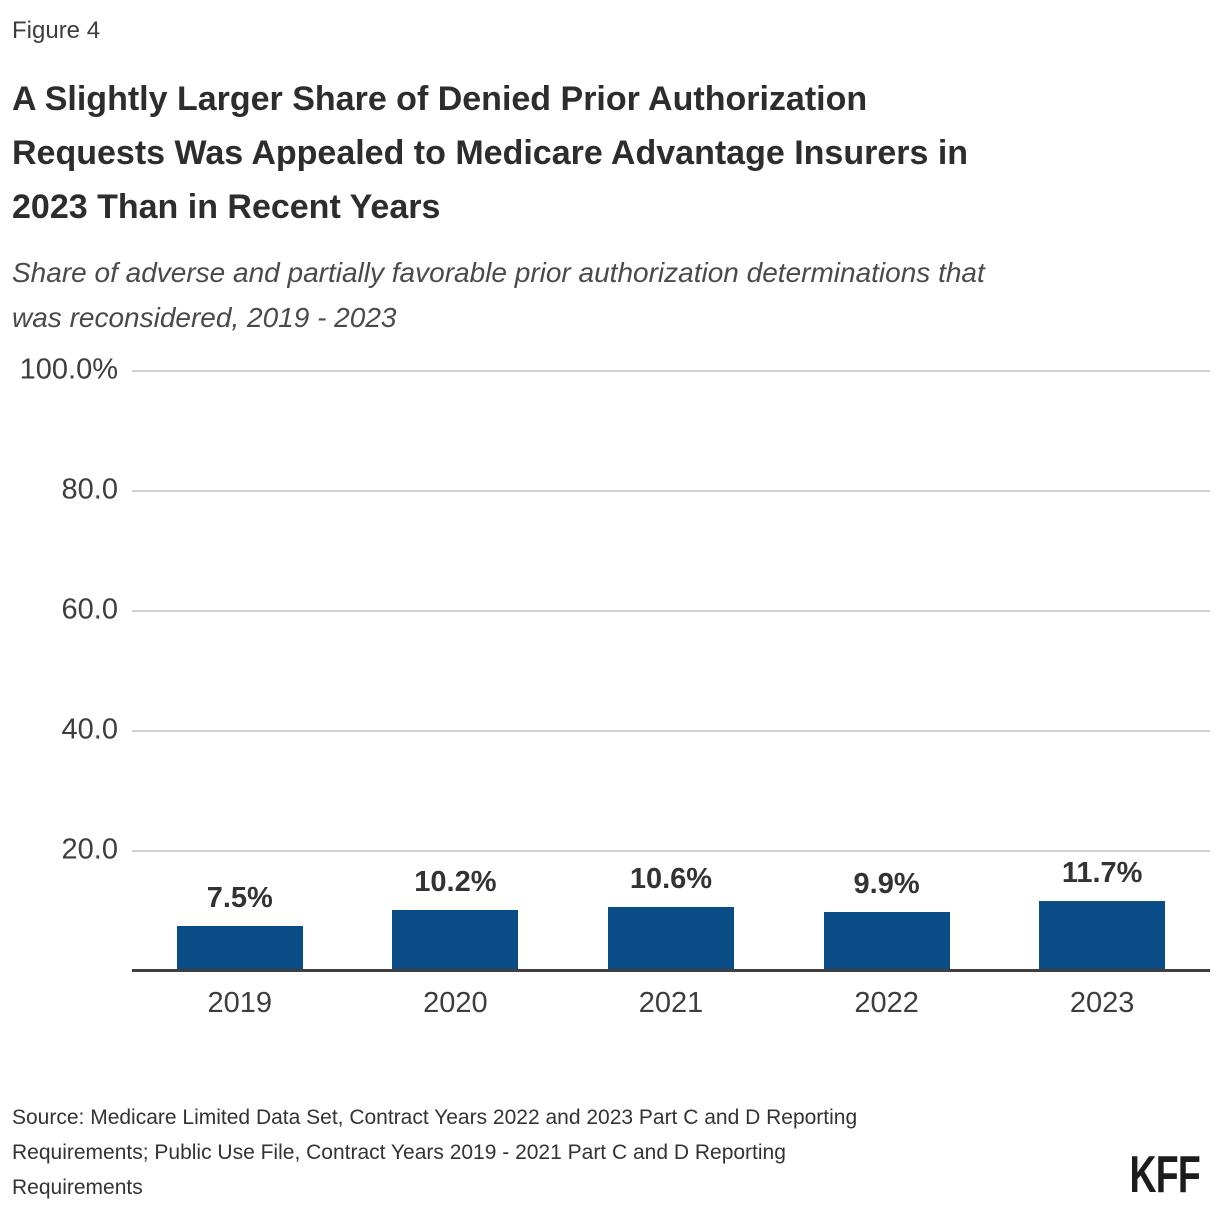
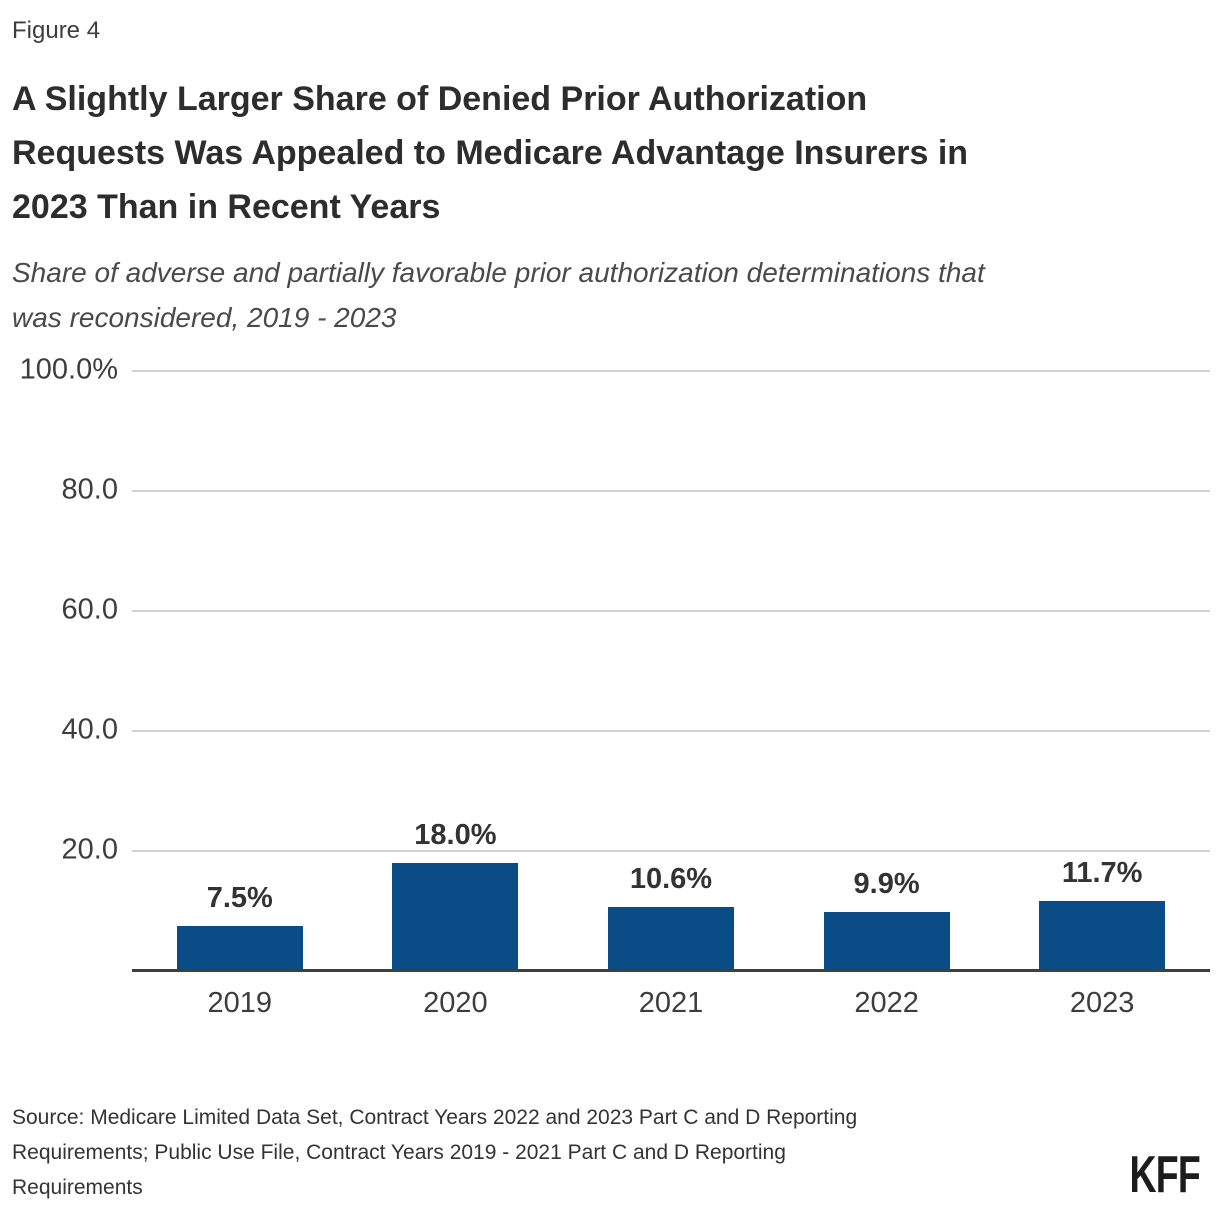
2020: 10.2% -> 18.0%
